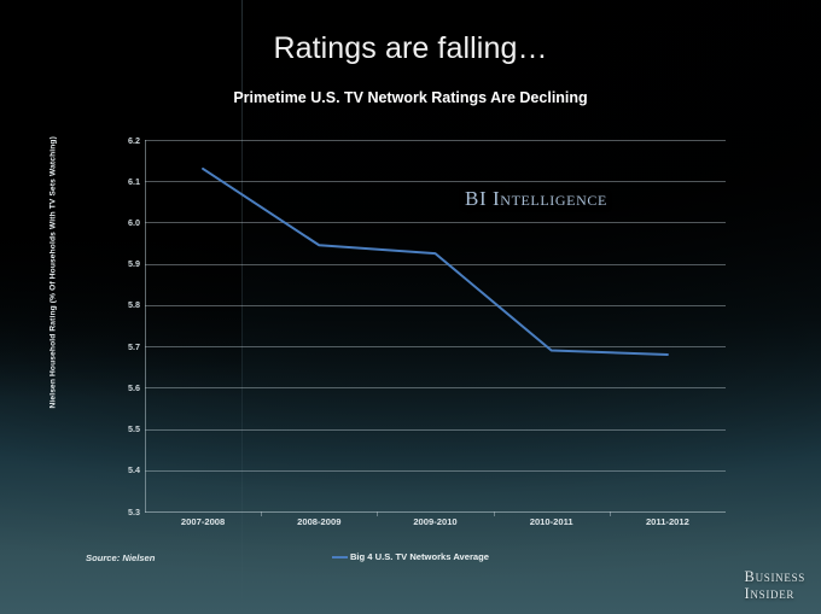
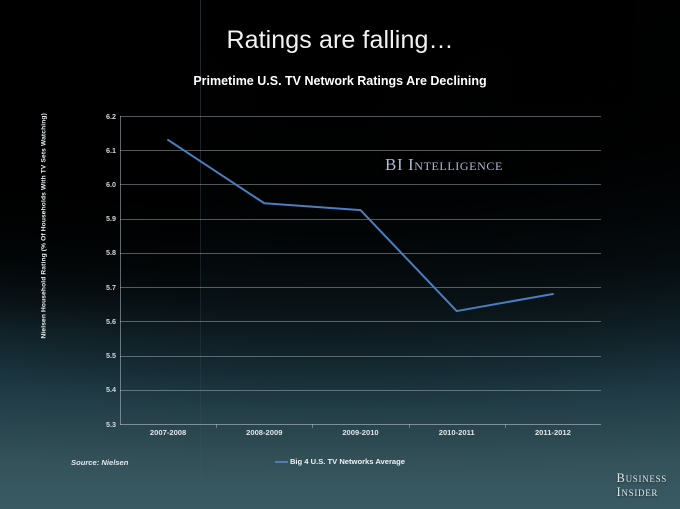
2010-2011: 5.69 -> 5.63
